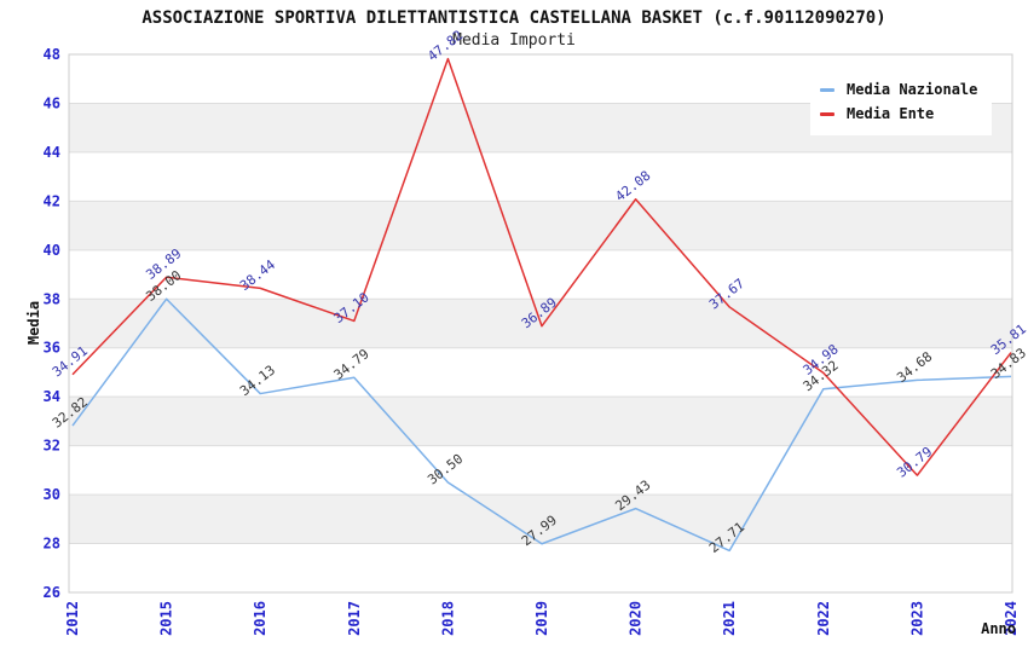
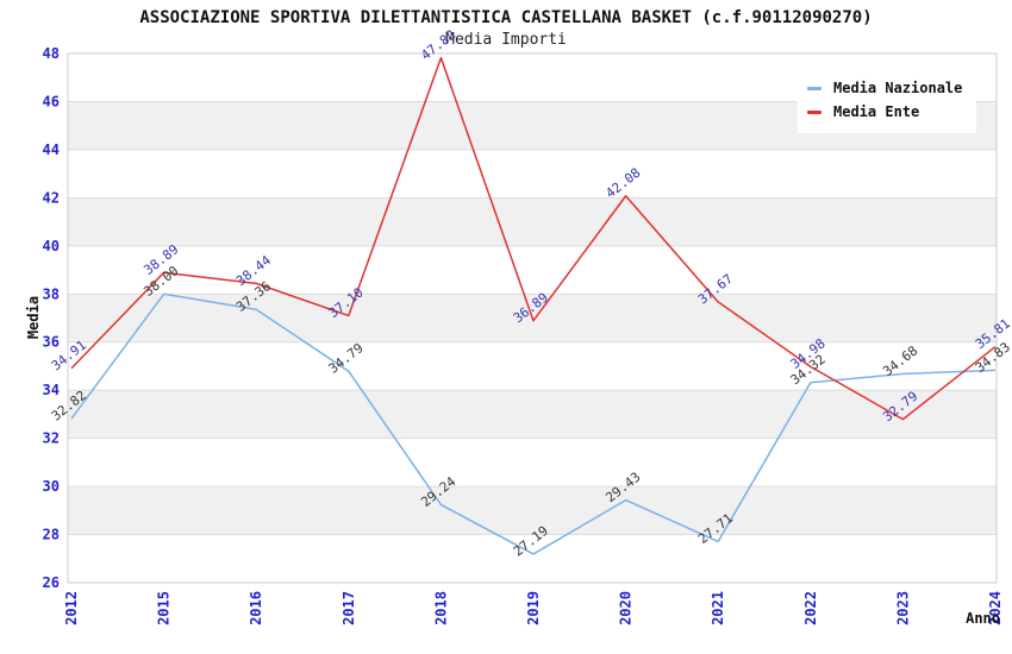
Media Nazionale/2016: 34.13 -> 37.36
Media Nazionale/2018: 30.50 -> 29.24
Media Nazionale/2019: 27.99 -> 27.19
Media Ente/2023: 30.79 -> 32.79
